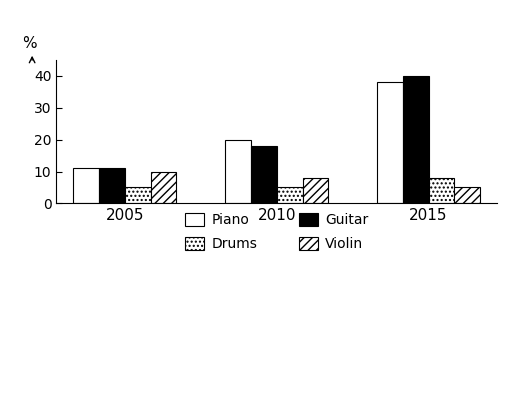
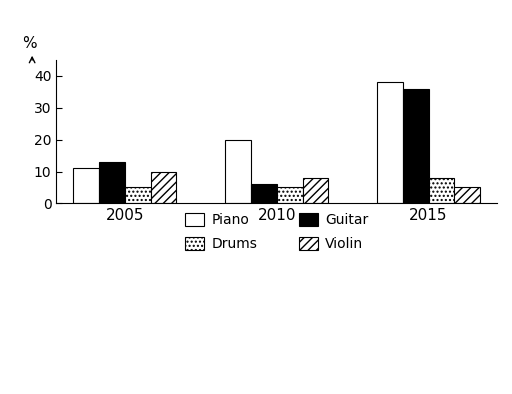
Guitar/2005: 11 -> 13
Guitar/2010: 18 -> 6
Guitar/2015: 40 -> 36
